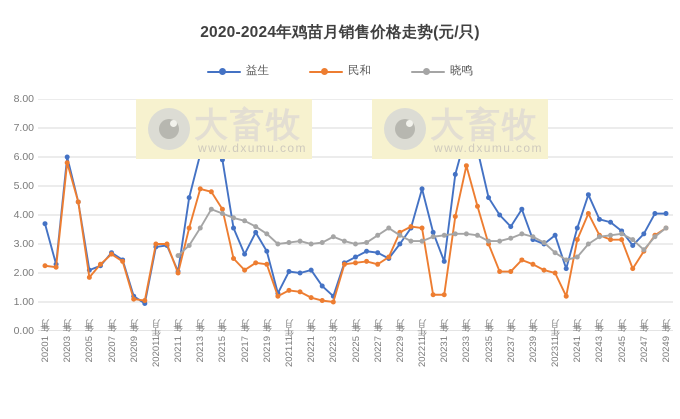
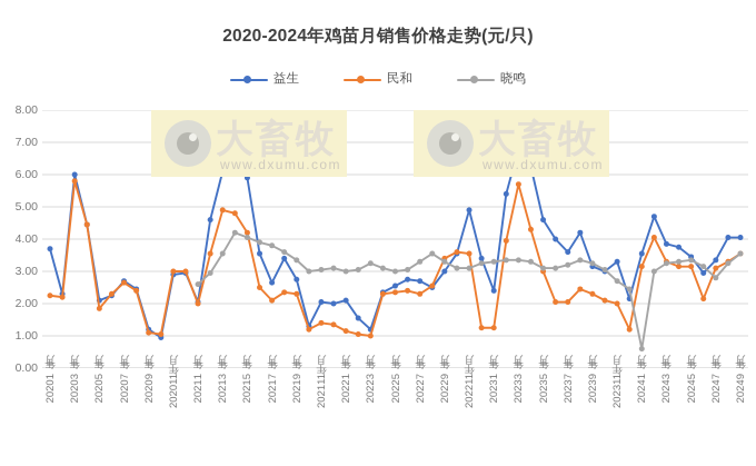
晓鸣/2024年1月: 2.5 -> 0.6
民和/2024年7月: 2.8 -> 3.1
